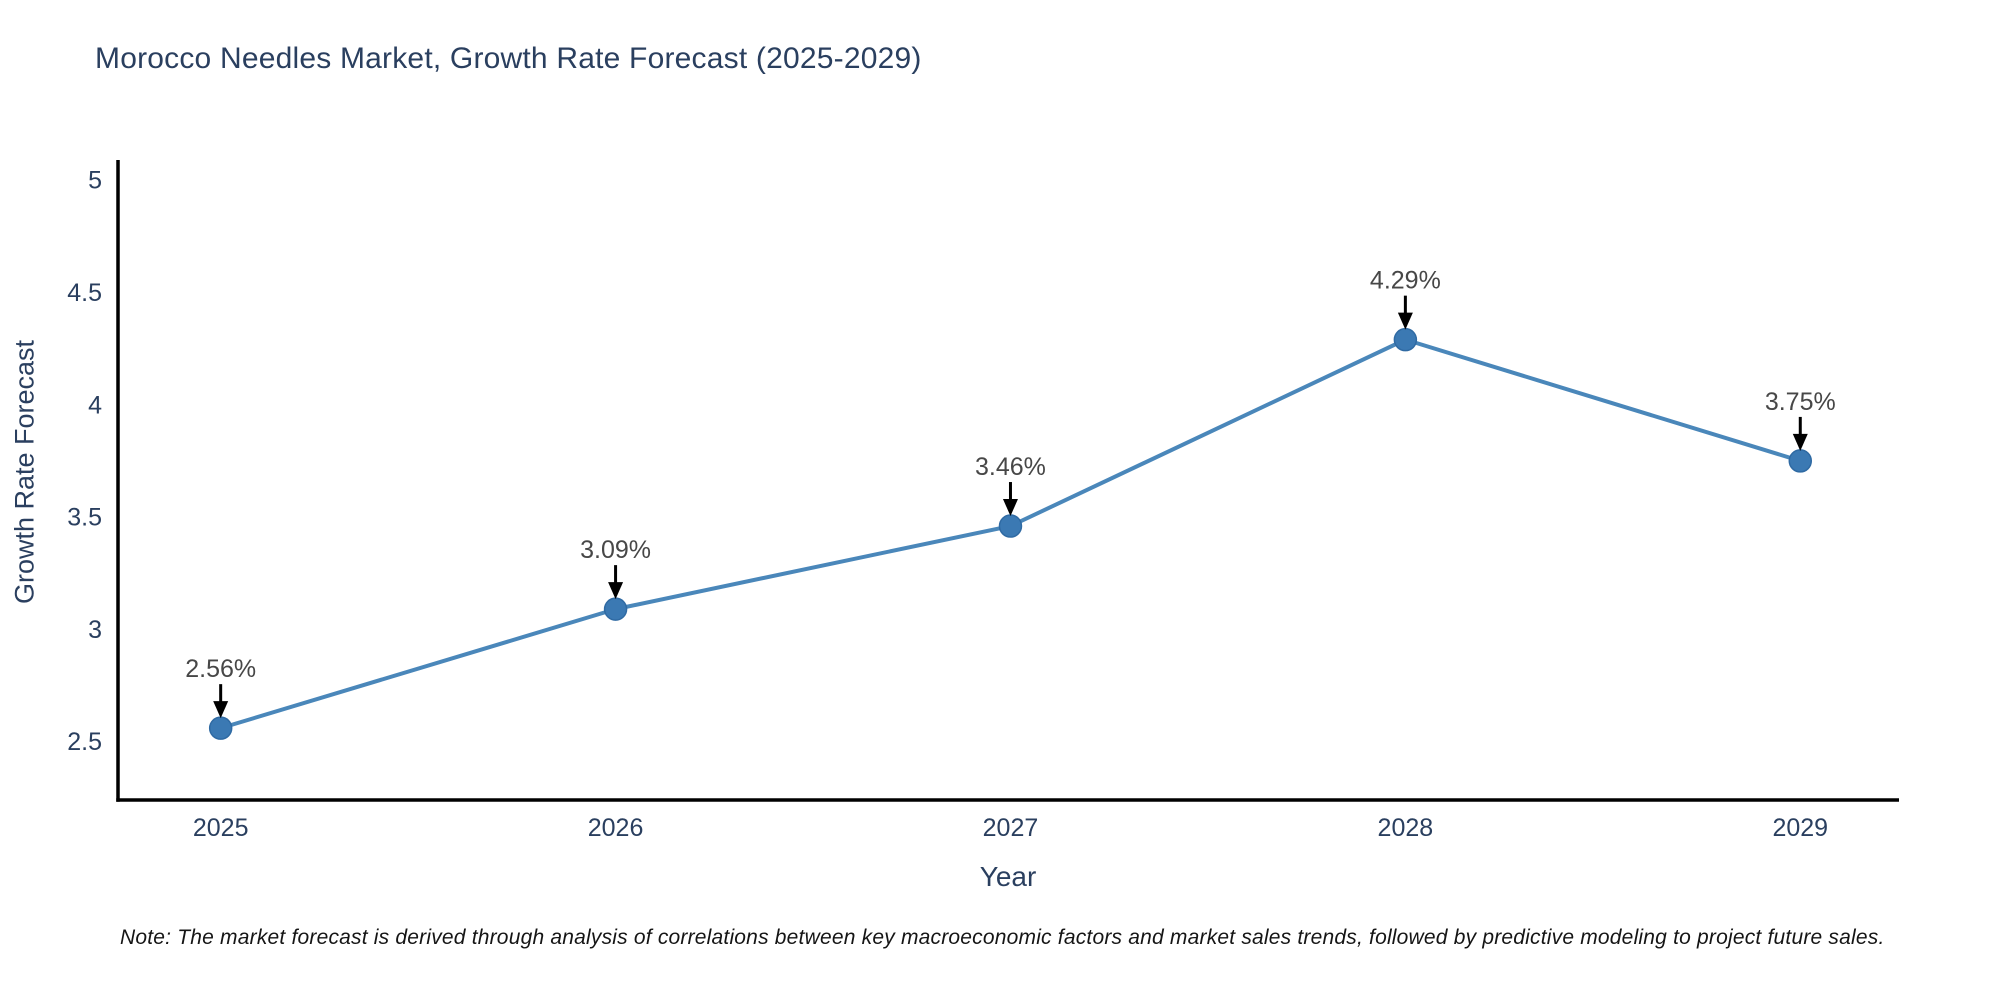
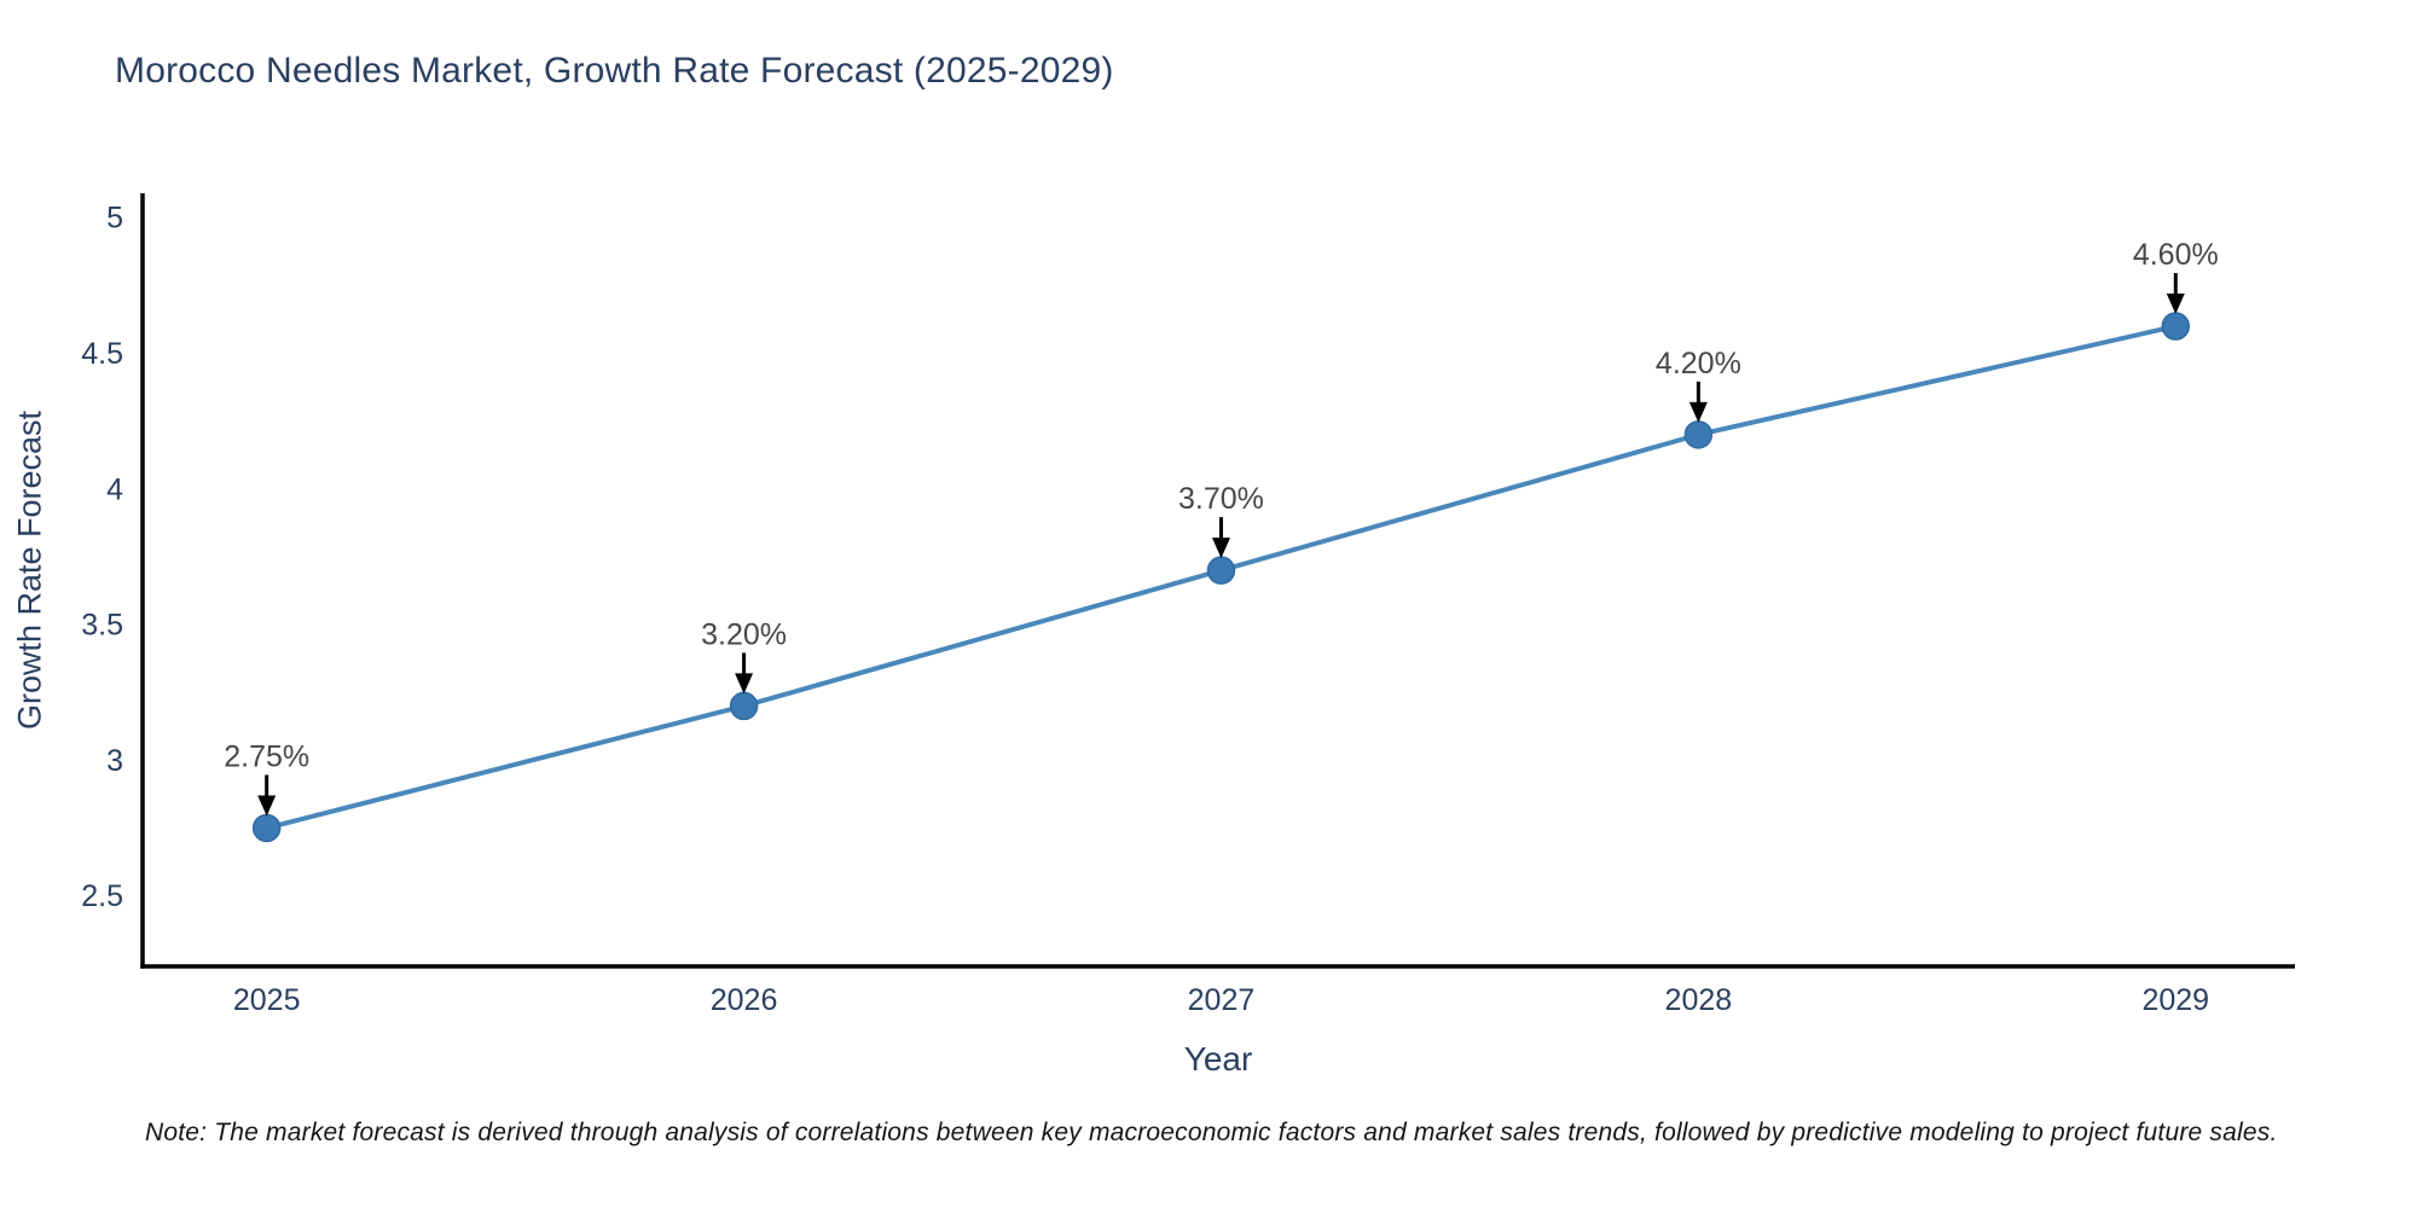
2025: 2.56% -> 2.75%
2026: 3.09% -> 3.20%
2027: 3.46% -> 3.70%
2028: 4.29% -> 4.20%
2029: 3.75% -> 4.60%
